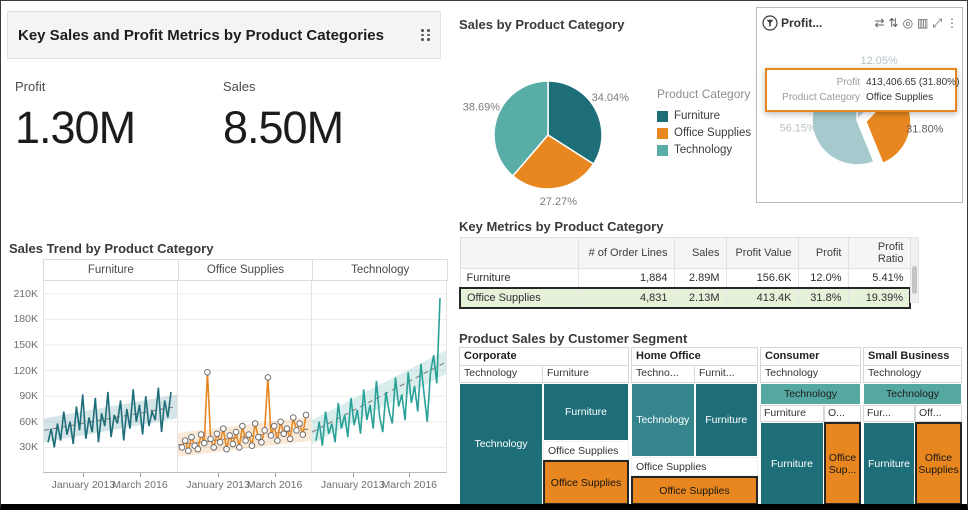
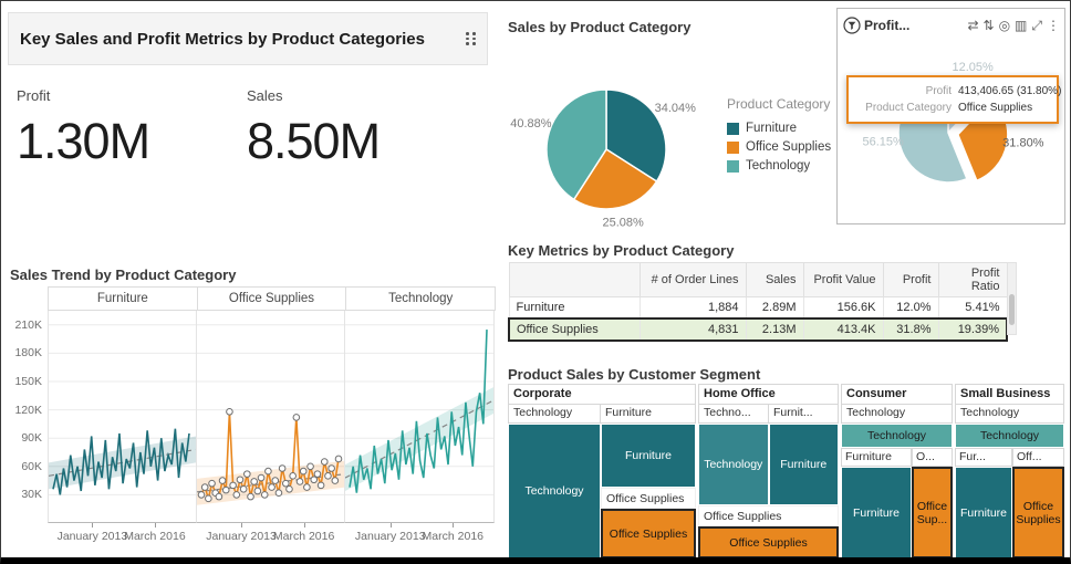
Sales by Product Category/Office Supplies: 27.27% -> 25.08%
Sales by Product Category/Technology: 38.69% -> 40.88%
